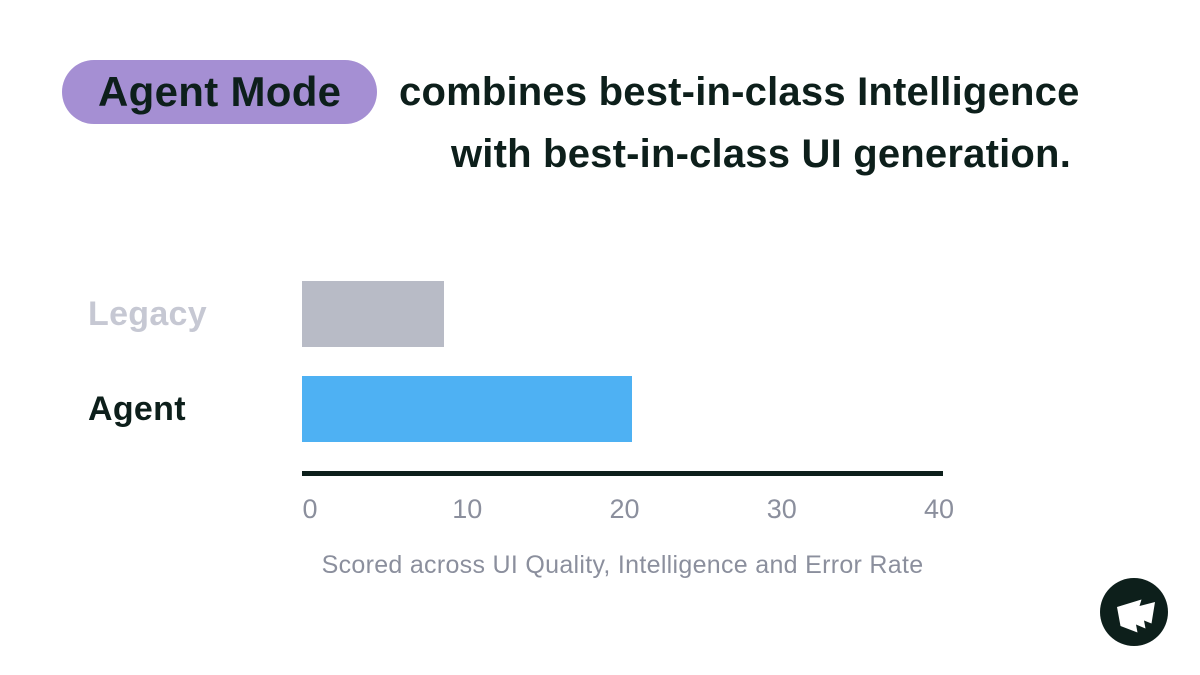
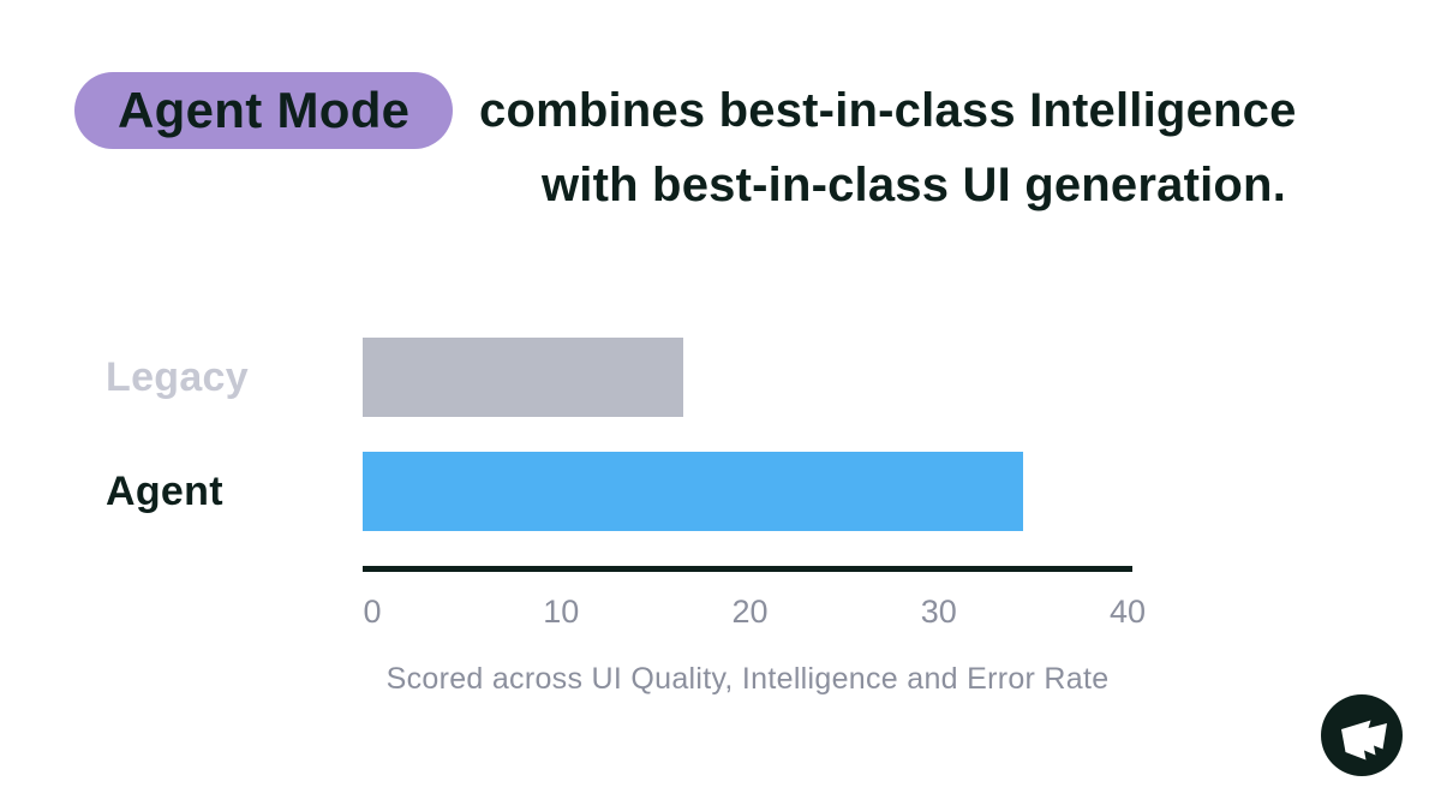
Legacy: 9 -> 17
Agent: 21 -> 35
